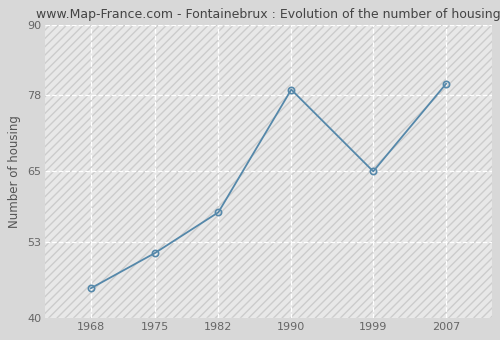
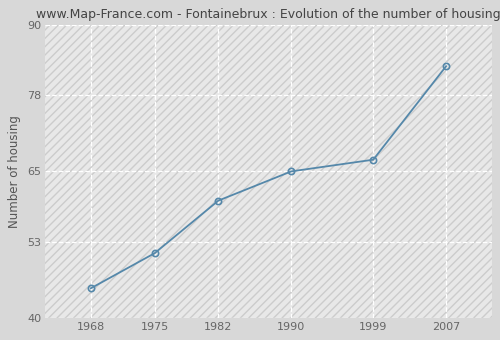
1982: 58 -> 60
1990: 79 -> 65
1999: 65 -> 67
2007: 80 -> 83
